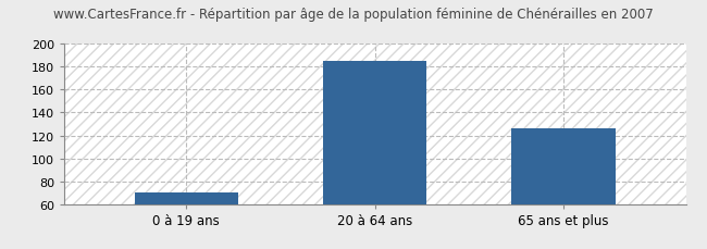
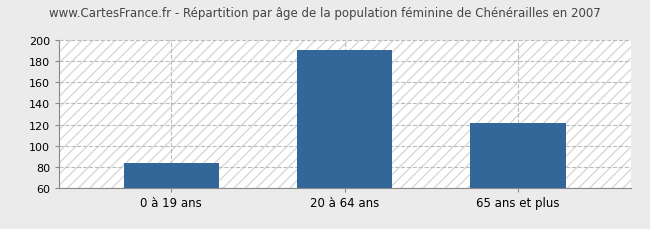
0 à 19 ans: 70 -> 83
20 à 64 ans: 185 -> 191
65 ans et plus: 126 -> 121
